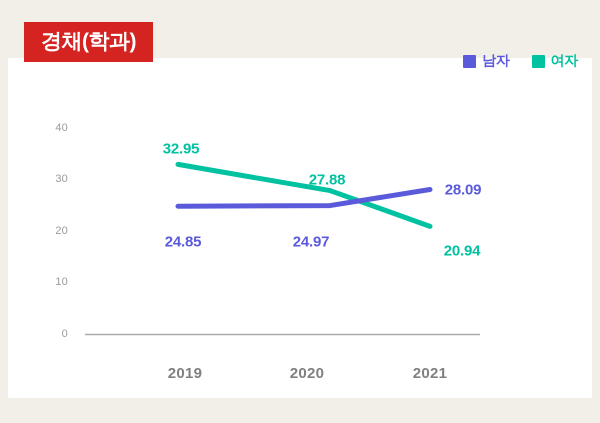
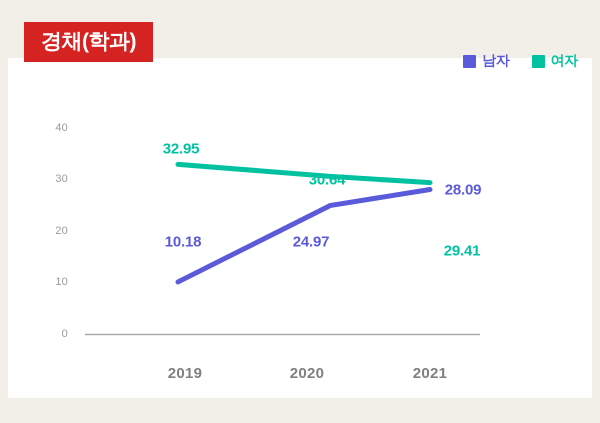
남자/2019: 24.85 -> 10.18
여자/2020: 27.88 -> 30.64
여자/2021: 20.94 -> 29.41
